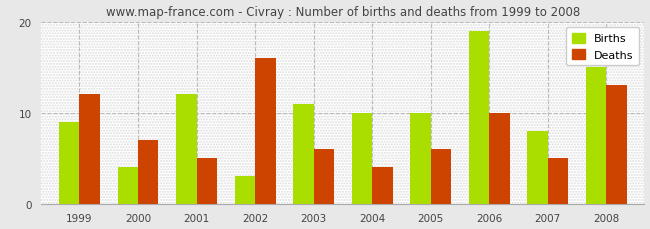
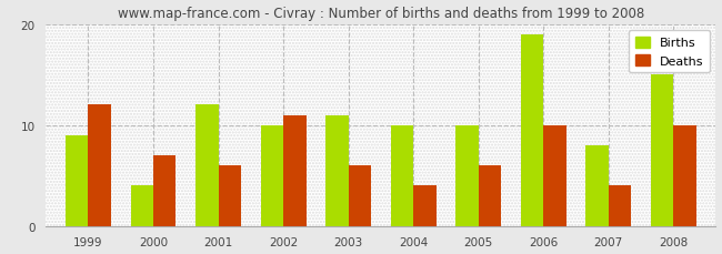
Deaths/2001: 5 -> 6
Births/2002: 3 -> 10
Deaths/2002: 16 -> 11
Deaths/2007: 5 -> 4
Deaths/2008: 13 -> 10
